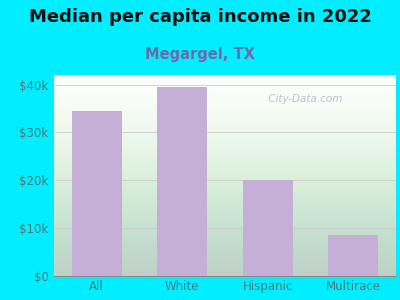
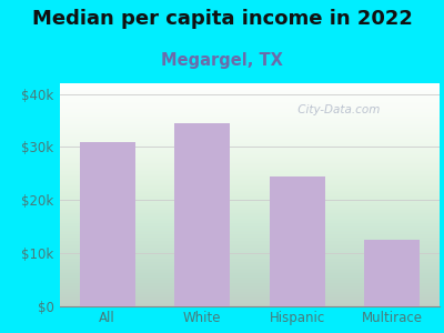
All: $34.5k -> $31.0k
White: $39.5k -> $34.5k
Hispanic: $20.0k -> $24.5k
Multirace: $8.5k -> $12.5k
